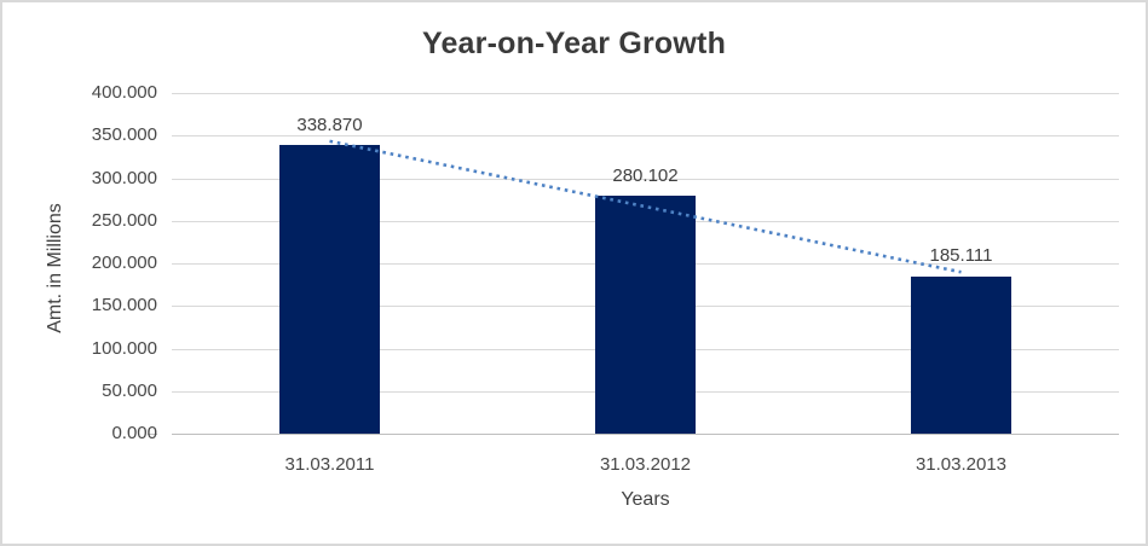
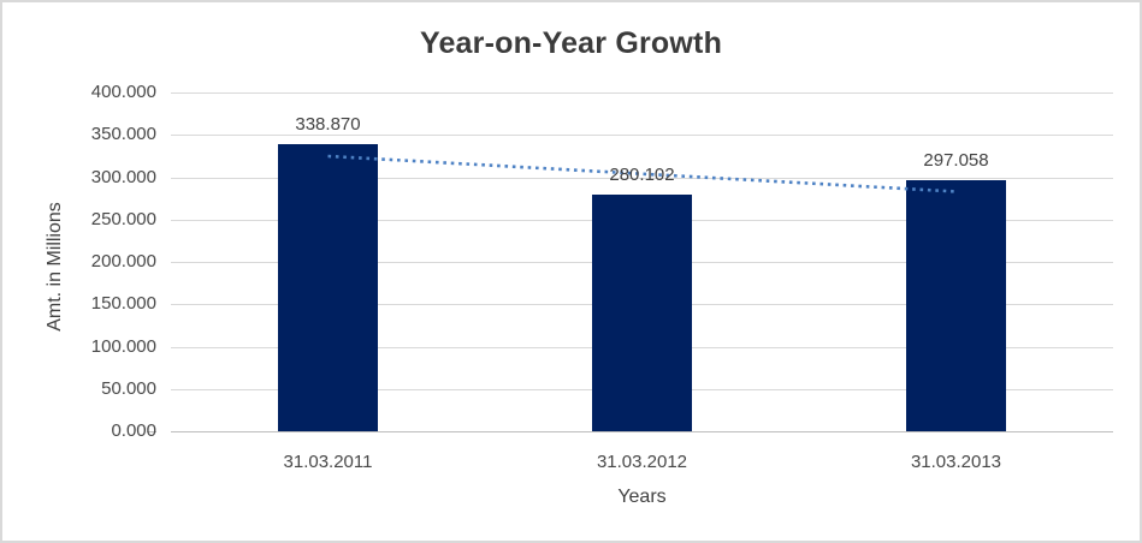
31.03.2013: 185.111 -> 297.058
